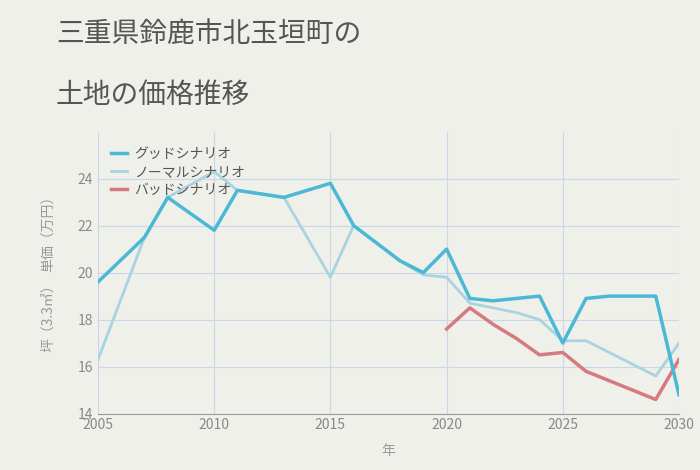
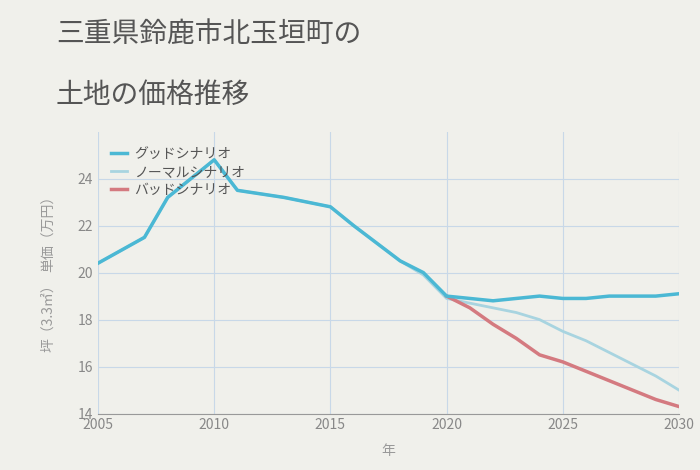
グッドシナリオ/2005: 19.6 -> 20.4
ノーマルシナリオ/2005: 16.3 -> 20.4
グッドシナリオ/2010: 21.8 -> 24.8
ノーマルシナリオ/2010: 24.3 -> 24.8
グッドシナリオ/2015: 23.8 -> 22.8
ノーマルシナリオ/2015: 19.8 -> 22.8
グッドシナリオ/2020: 21.0 -> 19.0
バッドシナリオ/2020: 17.6 -> 19.0
ノーマルシナリオ/2020: 19.8 -> 18.9
グッドシナリオ/2025: 17.0 -> 18.9
バッドシナリオ/2025: 16.6 -> 16.2
ノーマルシナリオ/2025: 17.1 -> 17.5
グッドシナリオ/2030: 14.8 -> 19.1
バッドシナリオ/2030: 16.3 -> 14.3
ノーマルシナリオ/2030: 17.0 -> 15.0
